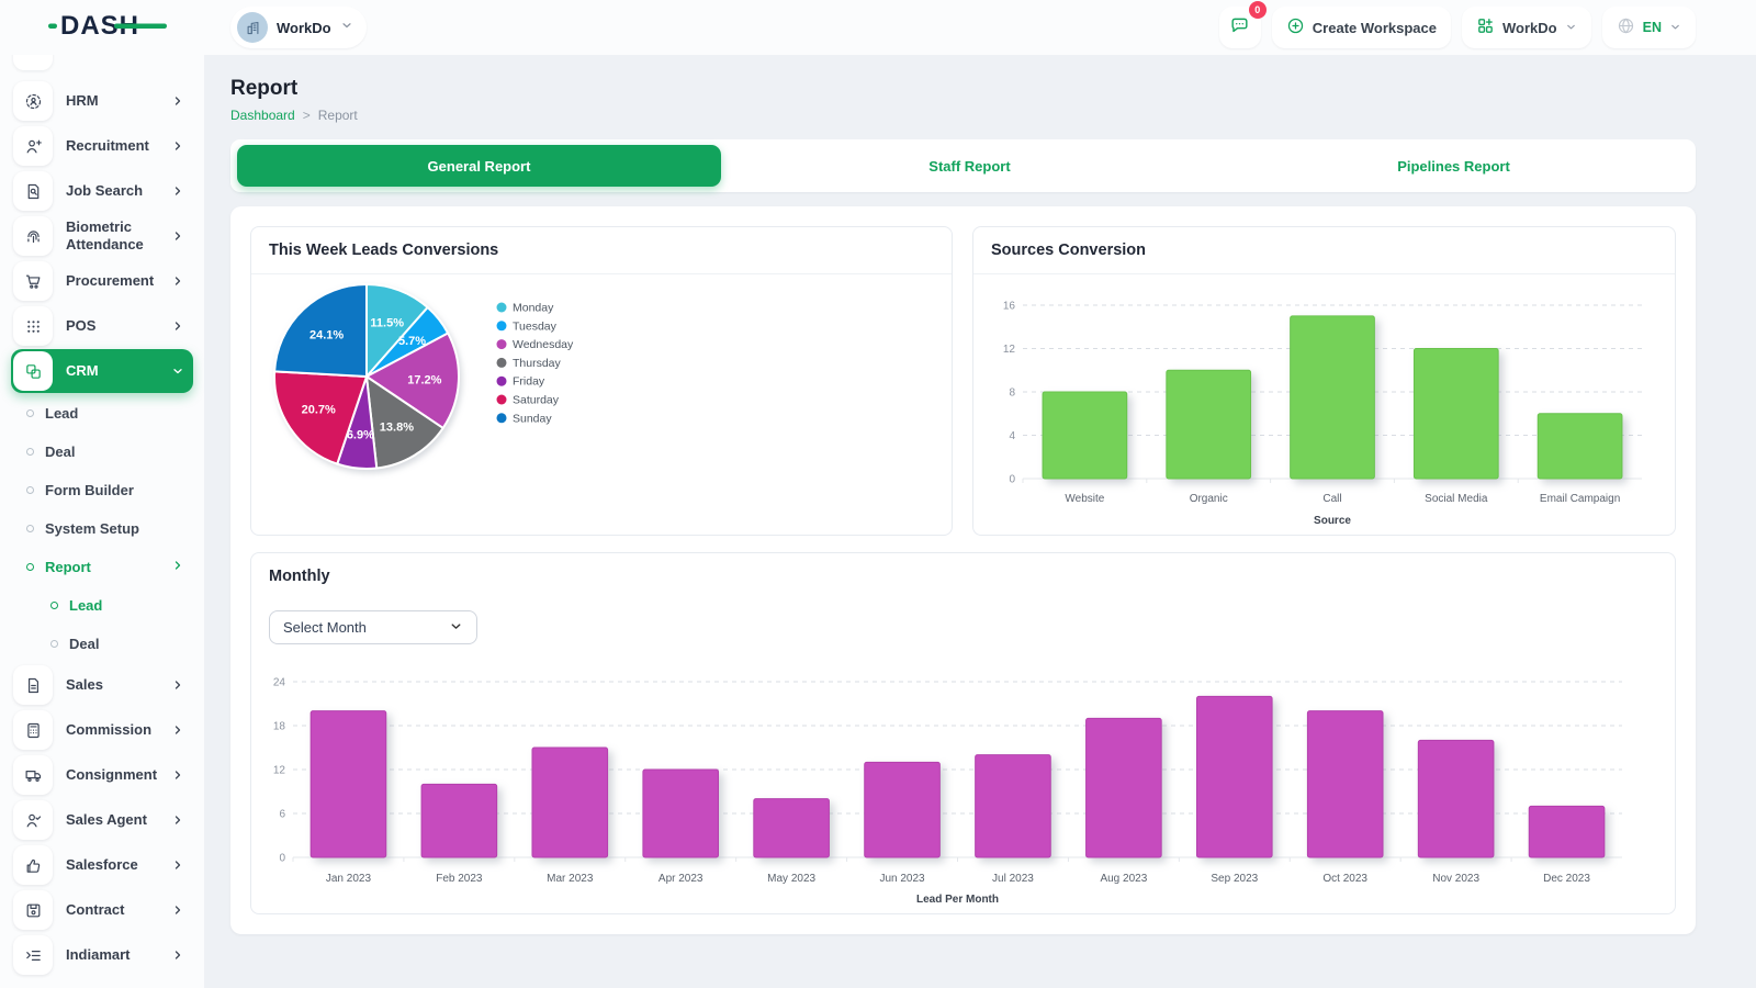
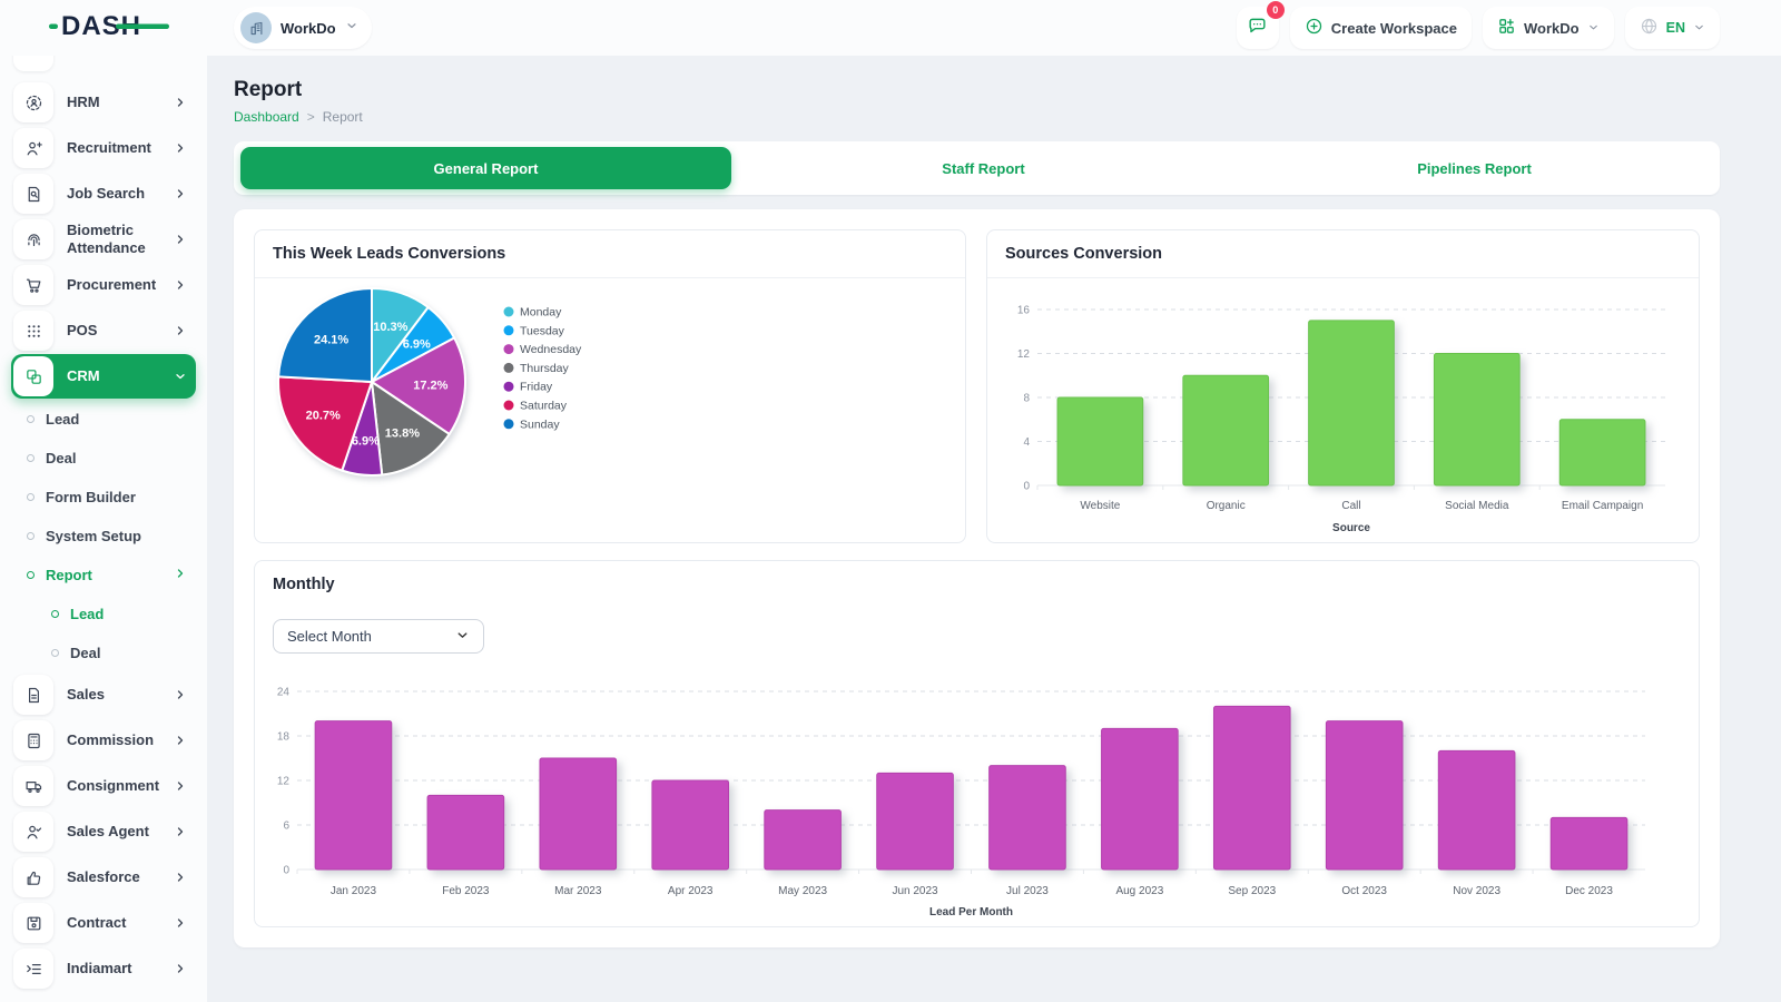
This Week Leads Conversions/Monday: 11.5% -> 10.3%
This Week Leads Conversions/Tuesday: 5.7% -> 6.9%
